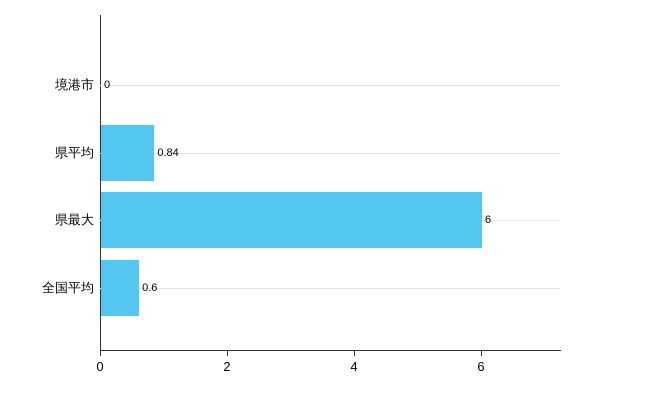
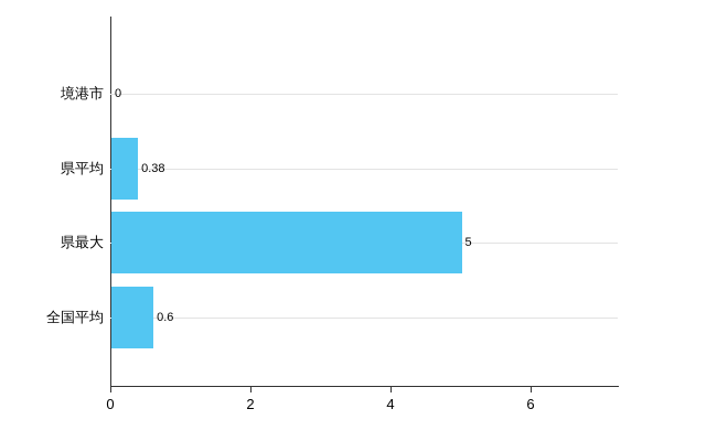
県平均: 0.84 -> 0.38
県最大: 6 -> 5
